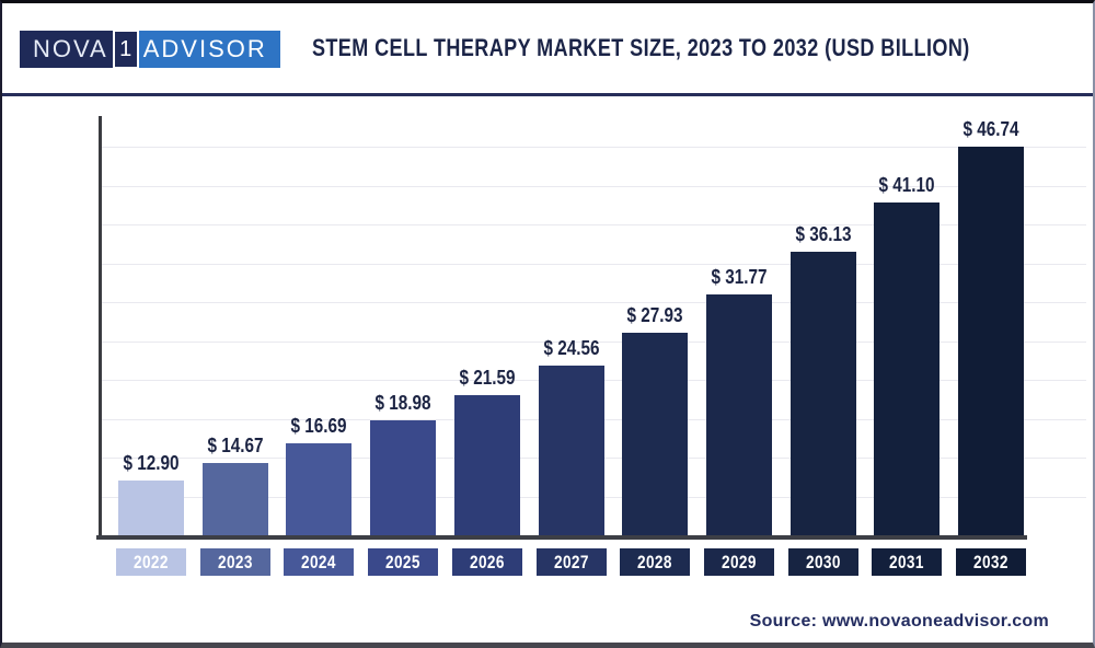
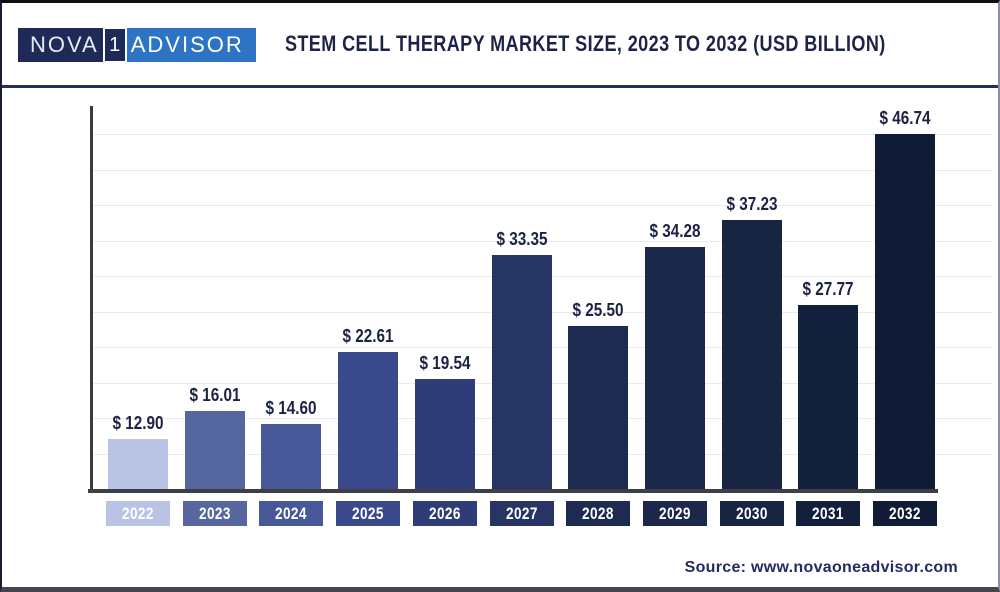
2023: 14.67 -> 16.01
2024: 16.69 -> 14.60
2025: 18.98 -> 22.61
2026: 21.59 -> 19.54
2027: 24.56 -> 33.35
2028: 27.93 -> 25.50
2029: 31.77 -> 34.28
2030: 36.13 -> 37.23
2031: 41.10 -> 27.77
